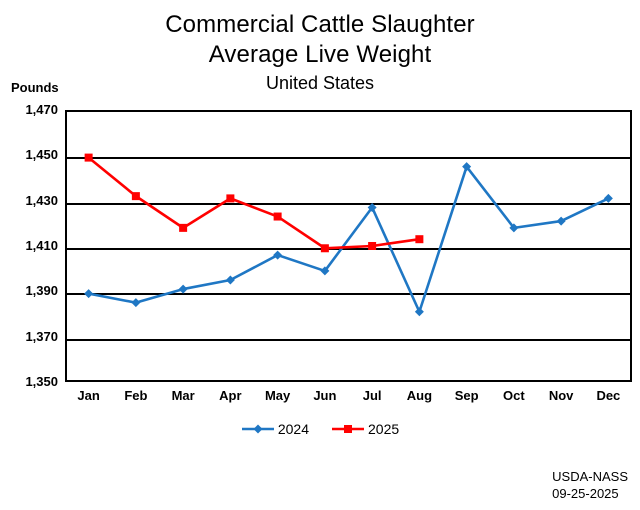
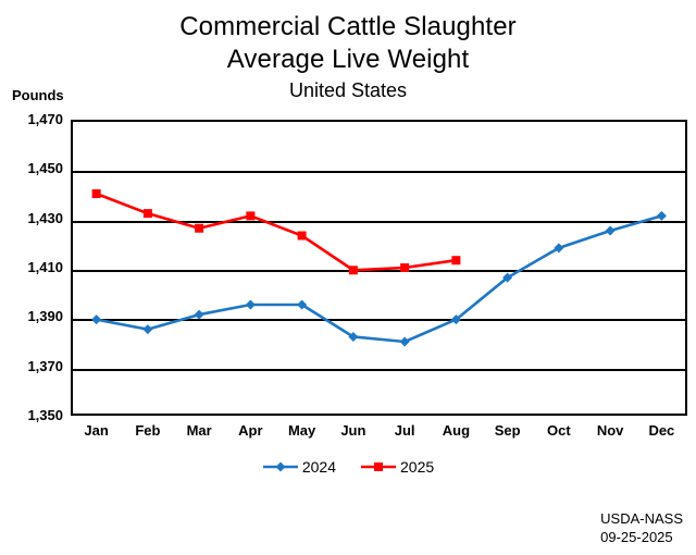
2025/Jan: 1449 -> 1440
2025/Mar: 1418 -> 1426
2024/May: 1406 -> 1395
2024/Jun: 1399 -> 1382
2024/Jul: 1427 -> 1380
2024/Aug: 1381 -> 1389
2024/Sep: 1445 -> 1406
2024/Nov: 1421 -> 1425
